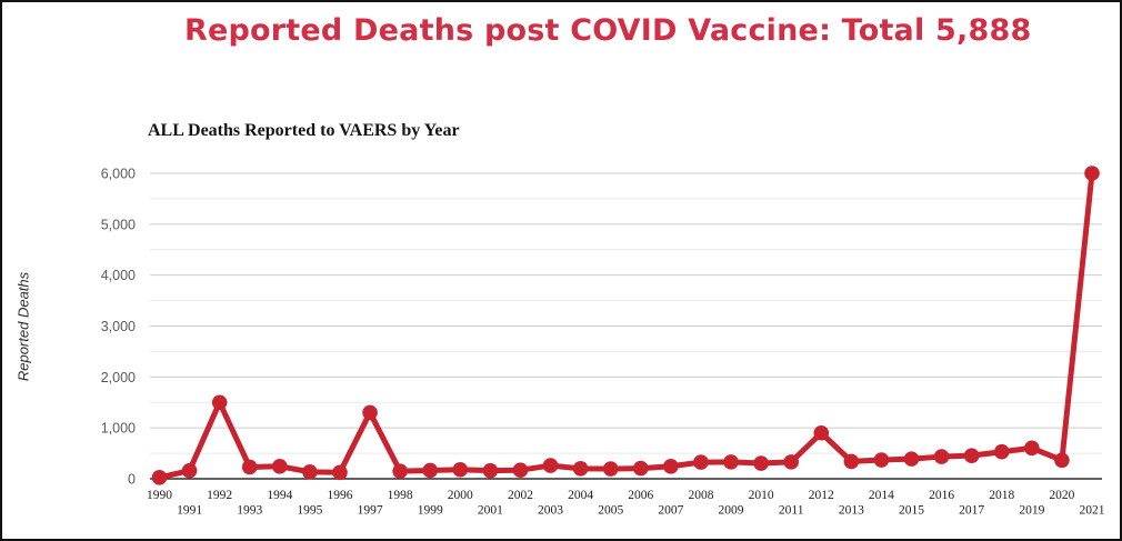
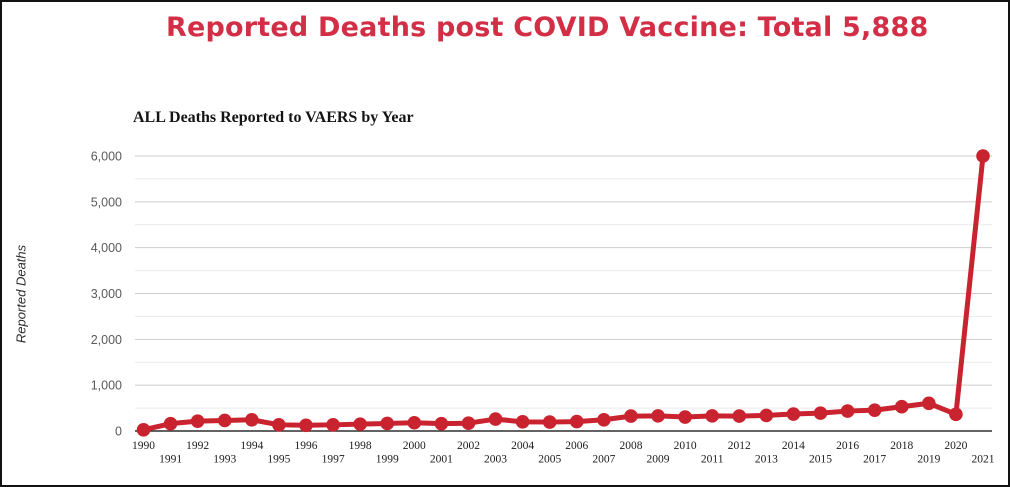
1992: 1500 -> 200
1997: 1300 -> 100
2012: 900 -> 300
